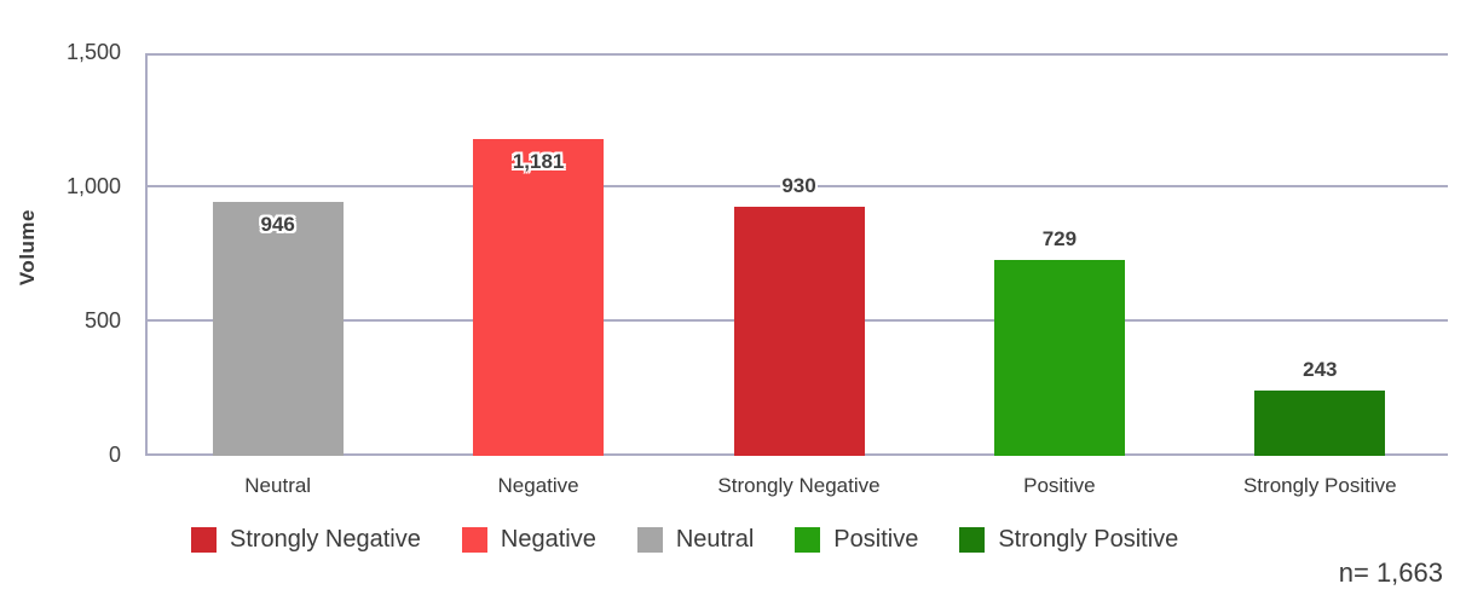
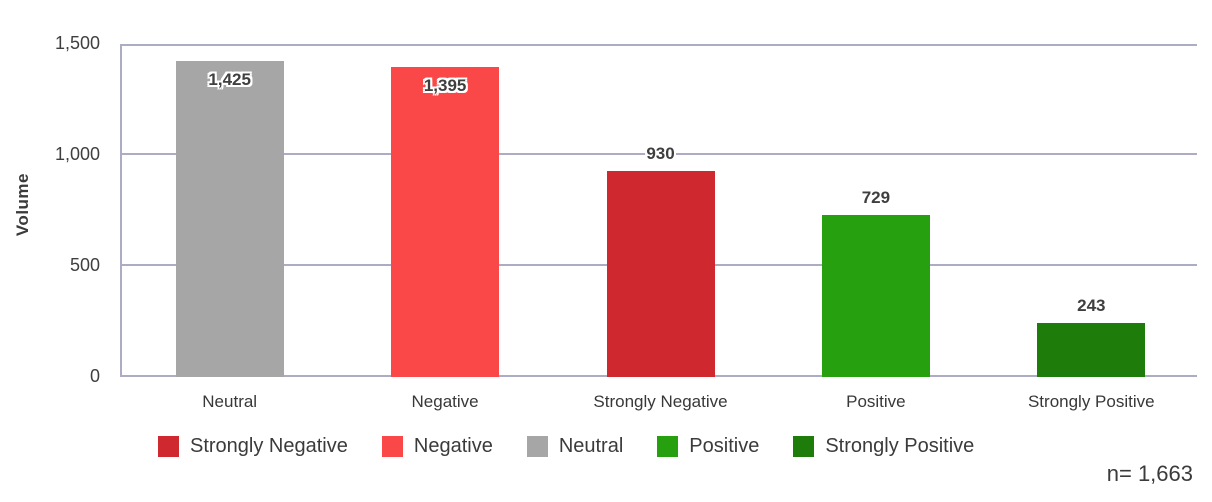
Neutral: 946 -> 1,425
Negative: 1,181 -> 1,395
